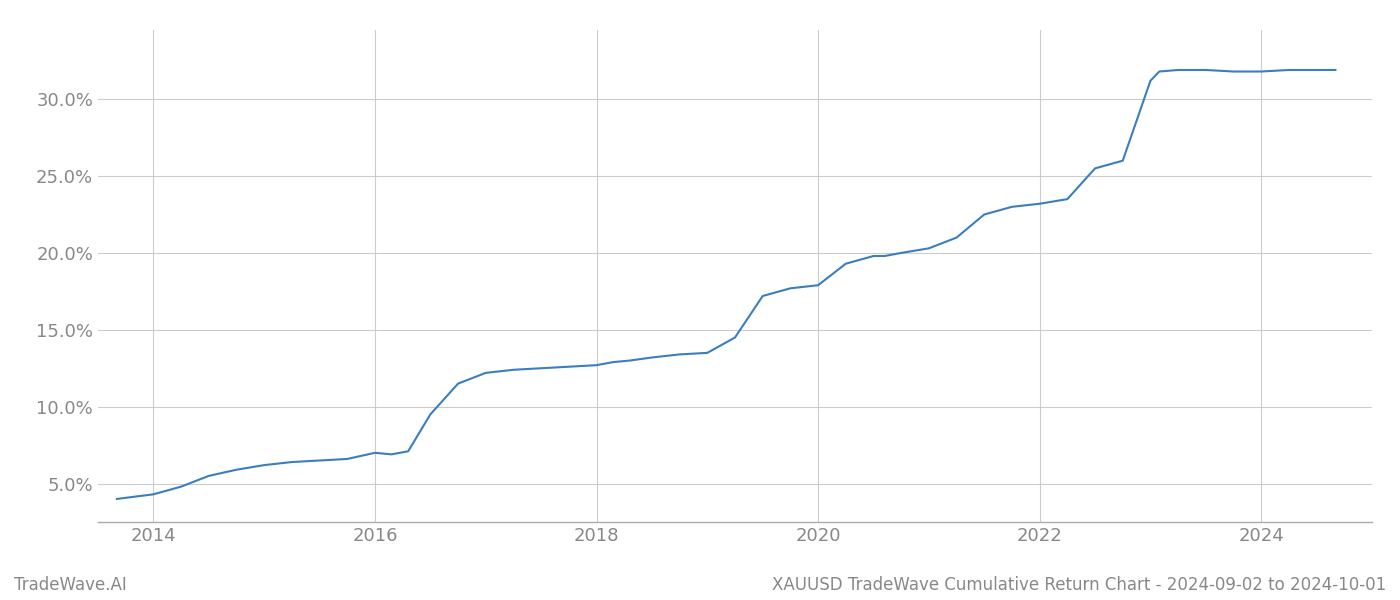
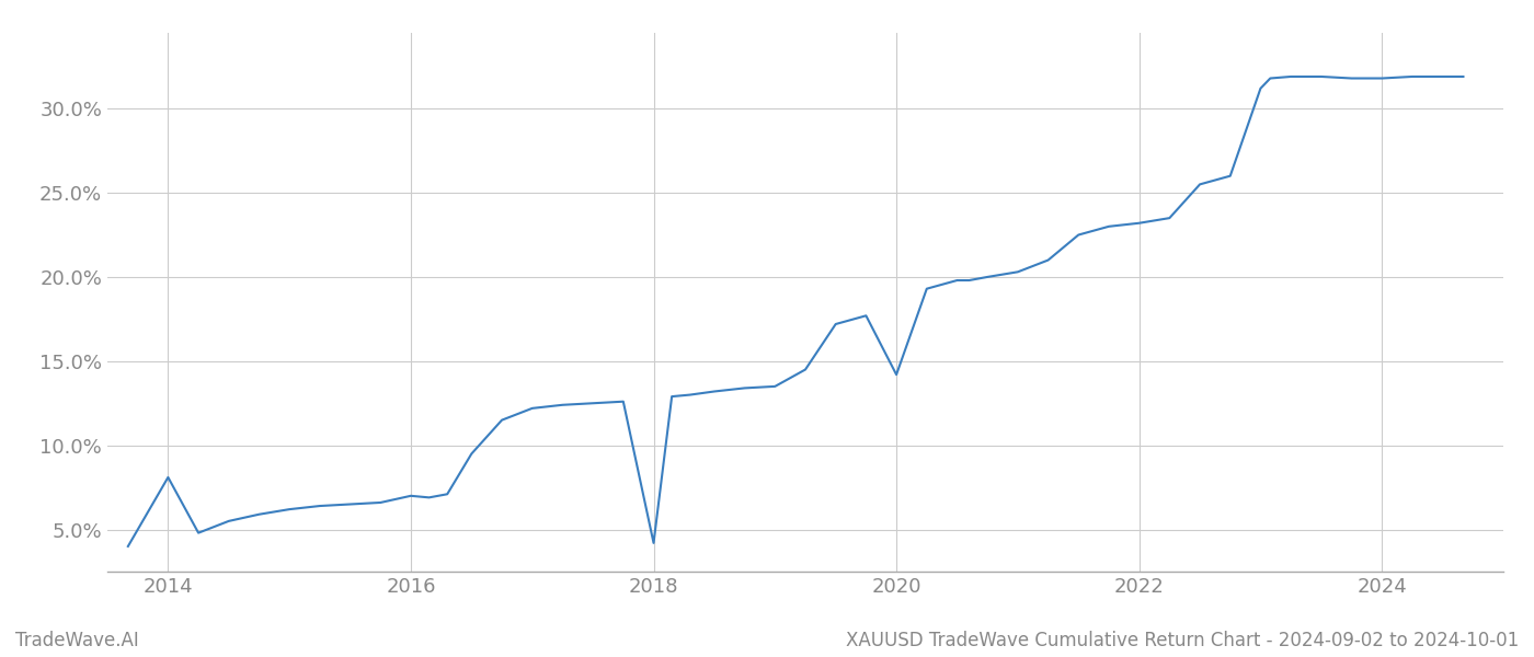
2014: 4.3% -> 8.1%
2018: 12.7% -> 4.2%
2020: 17.9% -> 14.2%
